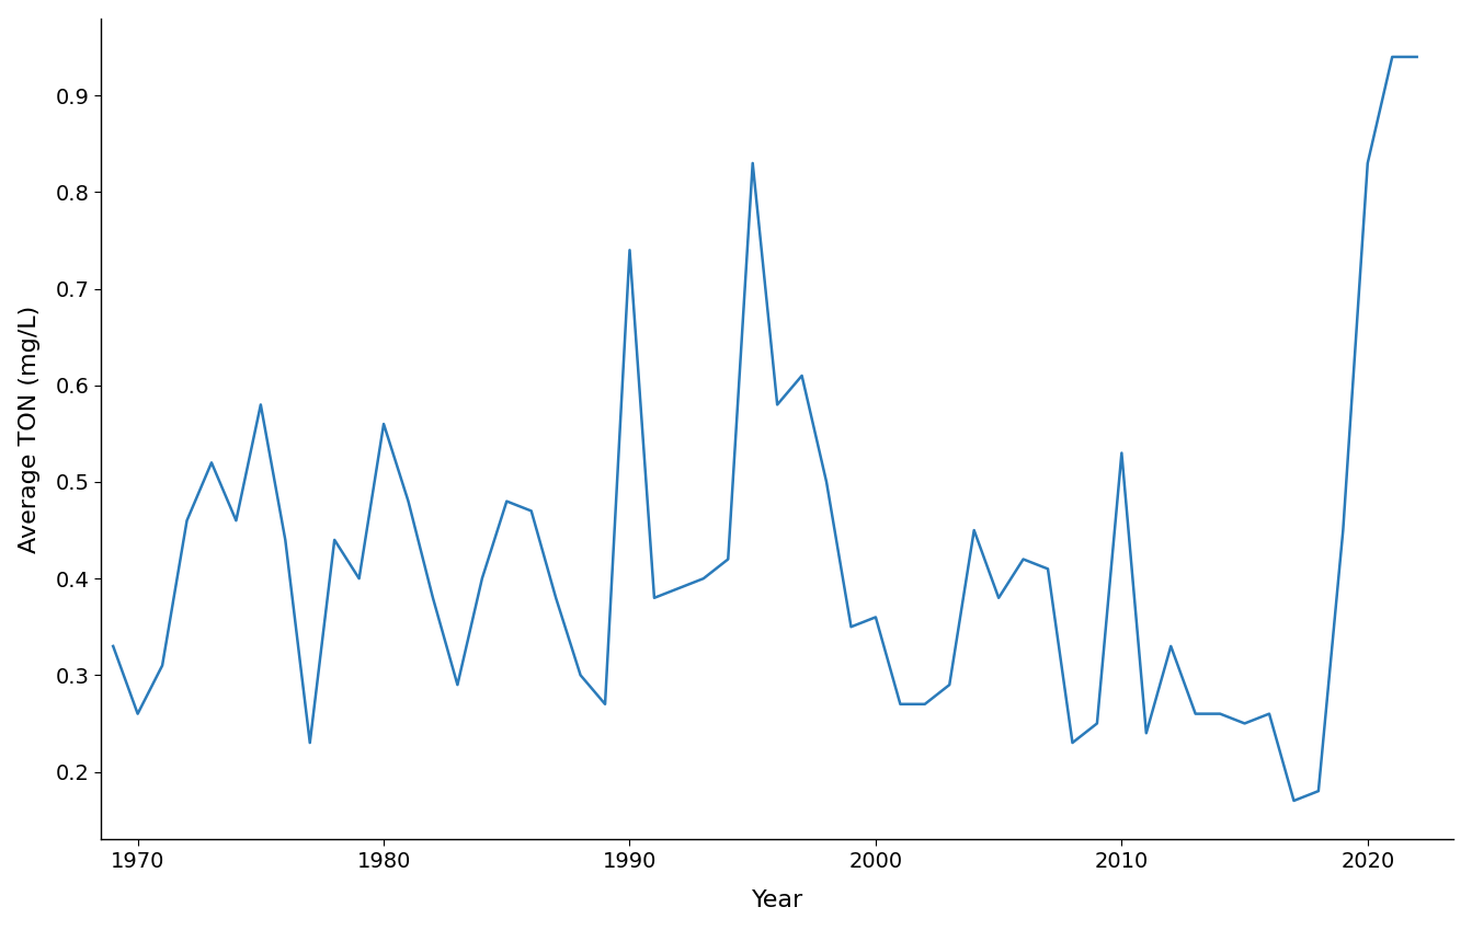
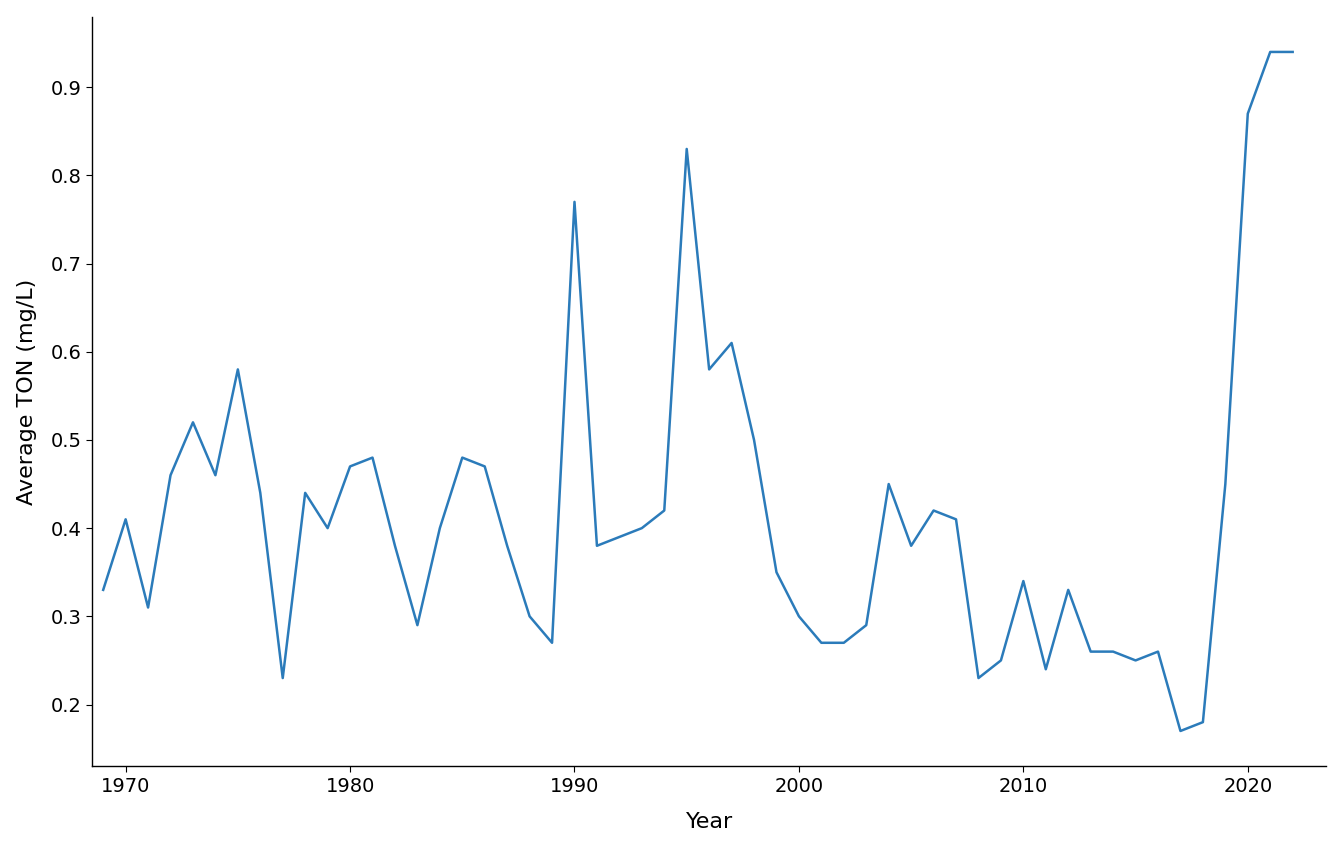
1970: 0.26 -> 0.41
1980: 0.56 -> 0.47
1990: 0.74 -> 0.77
2000: 0.36 -> 0.30
2010: 0.53 -> 0.34
2020: 0.83 -> 0.87
